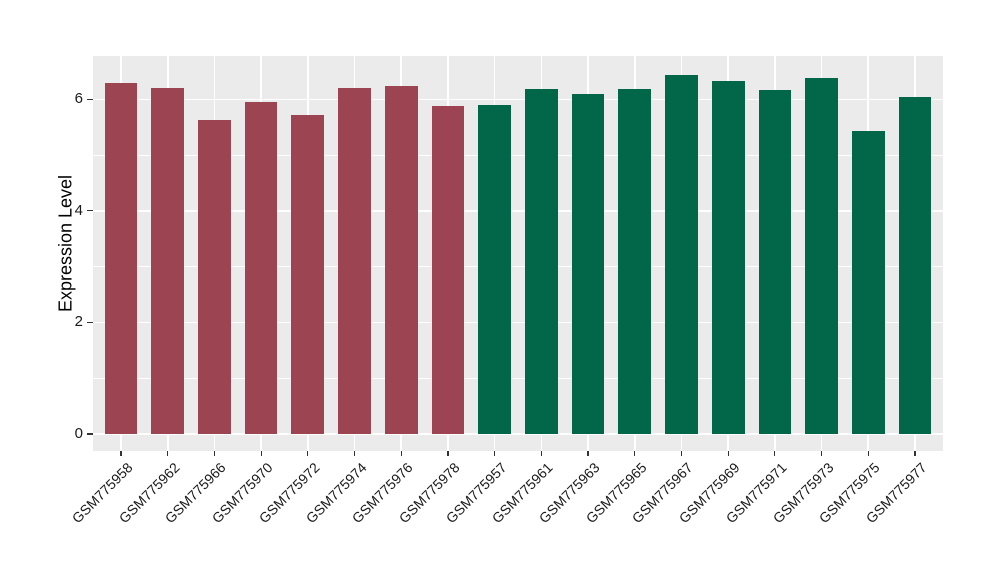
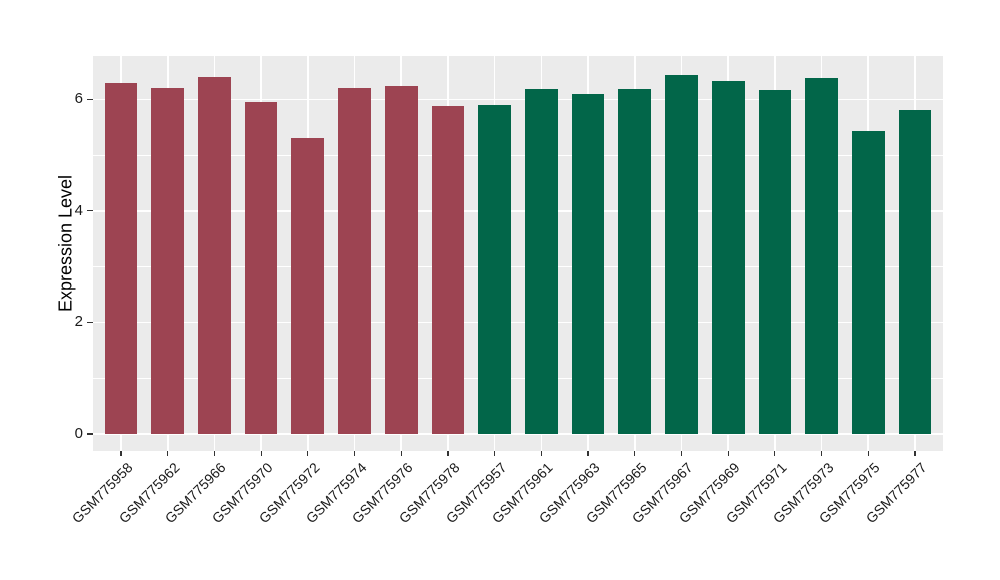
GSM775966: 5.6 -> 6.4
GSM775972: 5.7 -> 5.3
GSM775977: 6.0 -> 5.8
